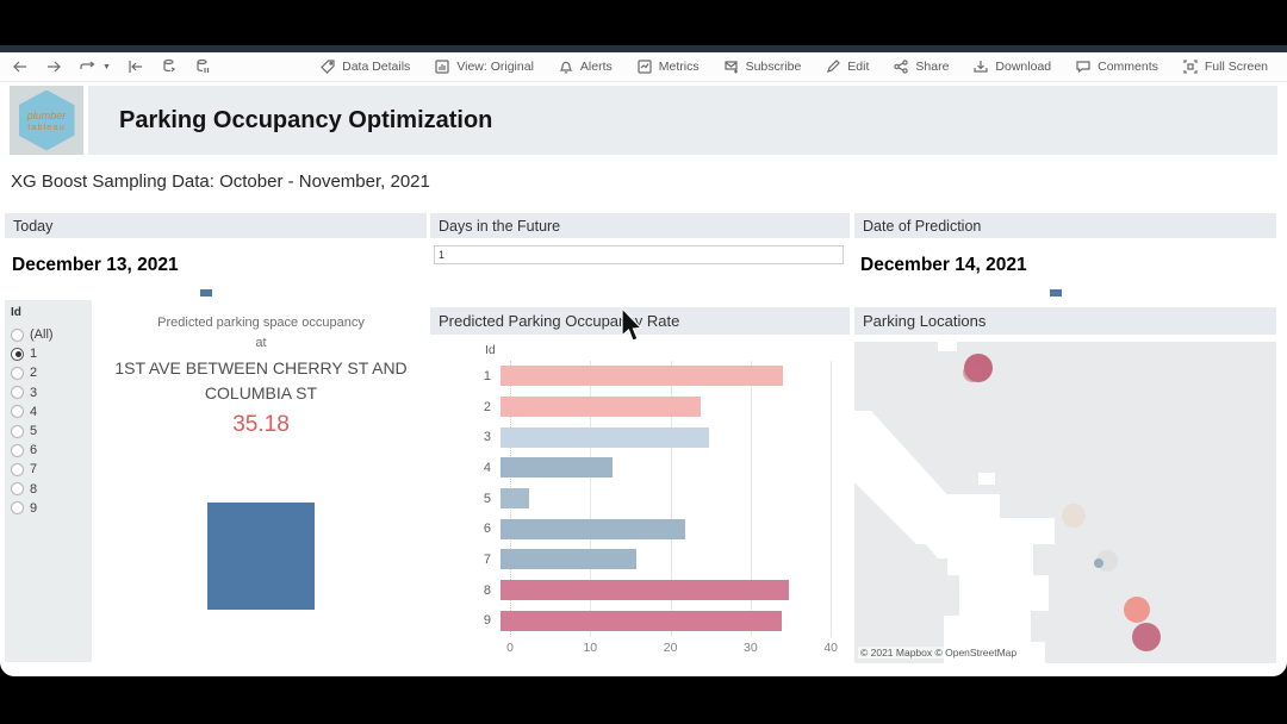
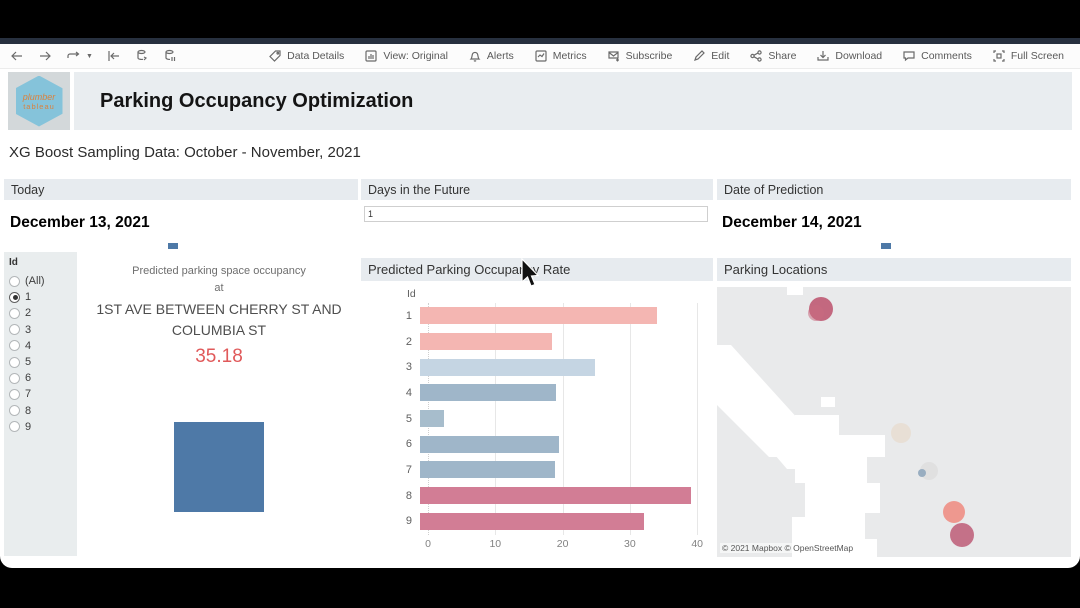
2: 25 -> 20
4: 14 -> 20
6: 23 -> 21
7: 17 -> 20
8: 36 -> 40
9: 35 -> 33
